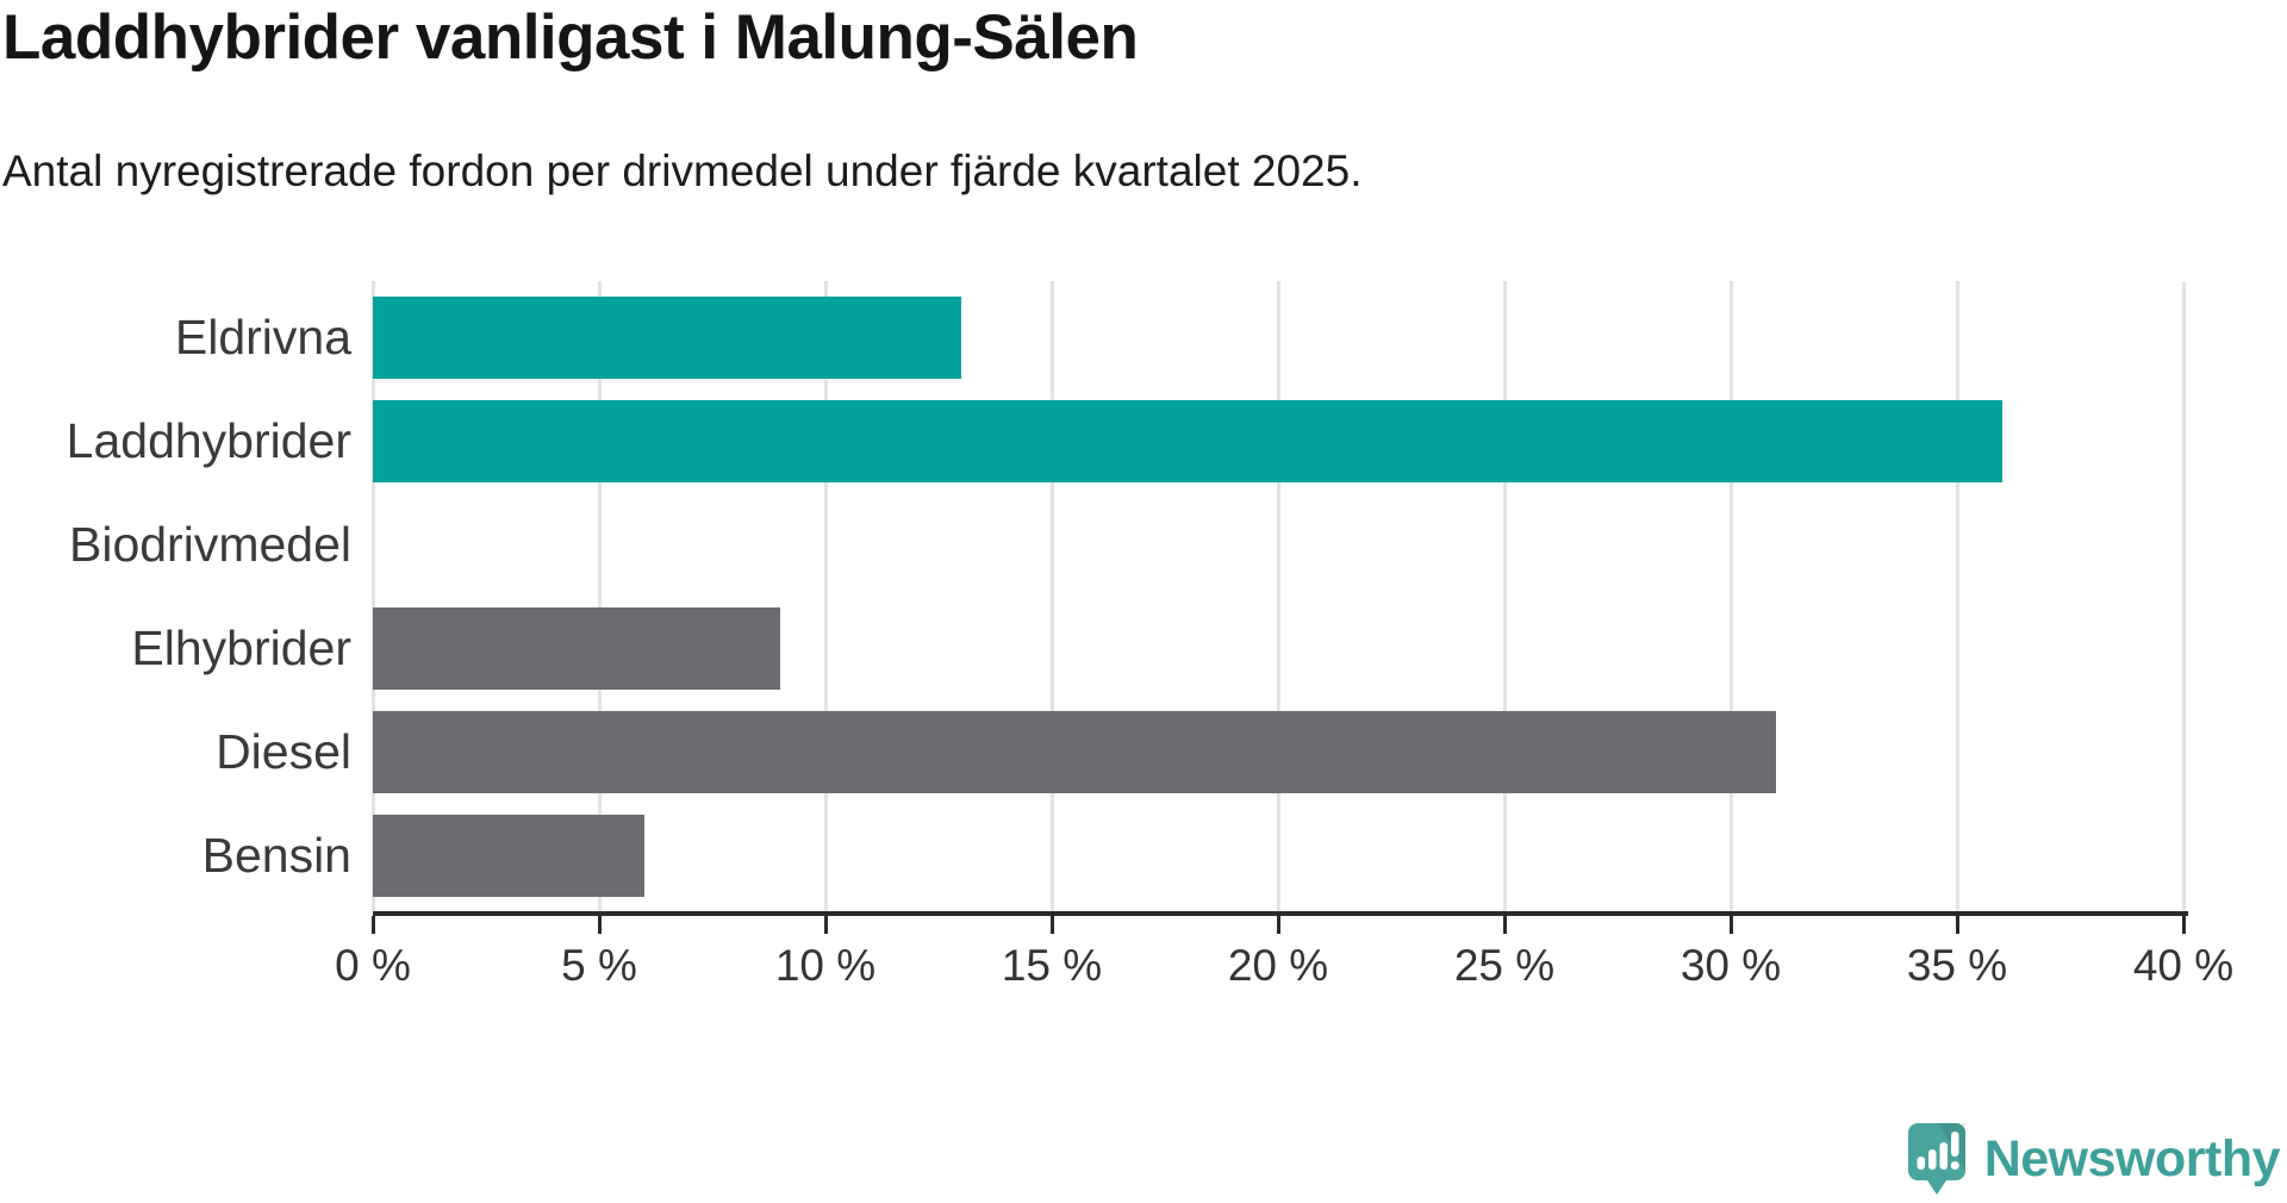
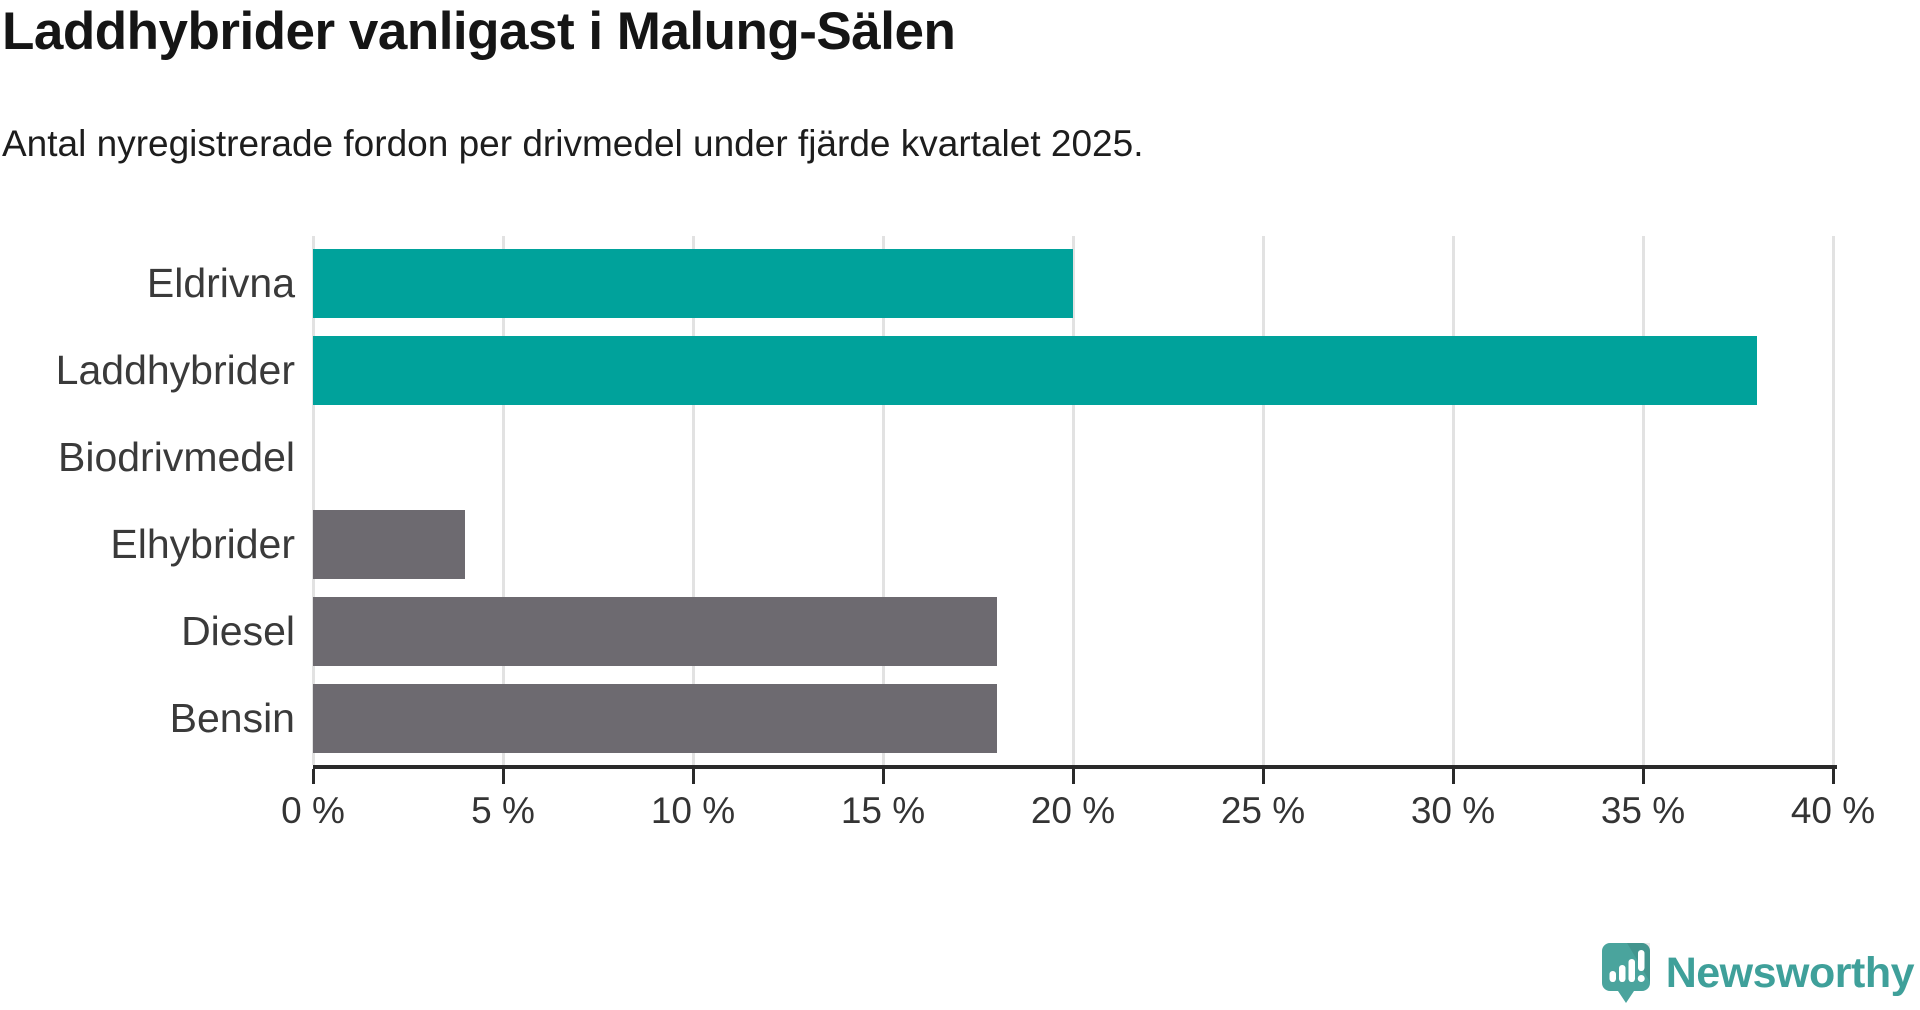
Eldrivna: 13% -> 20%
Laddhybrider: 36% -> 38%
Elhybrider: 9% -> 4%
Diesel: 31% -> 18%
Bensin: 6% -> 18%
